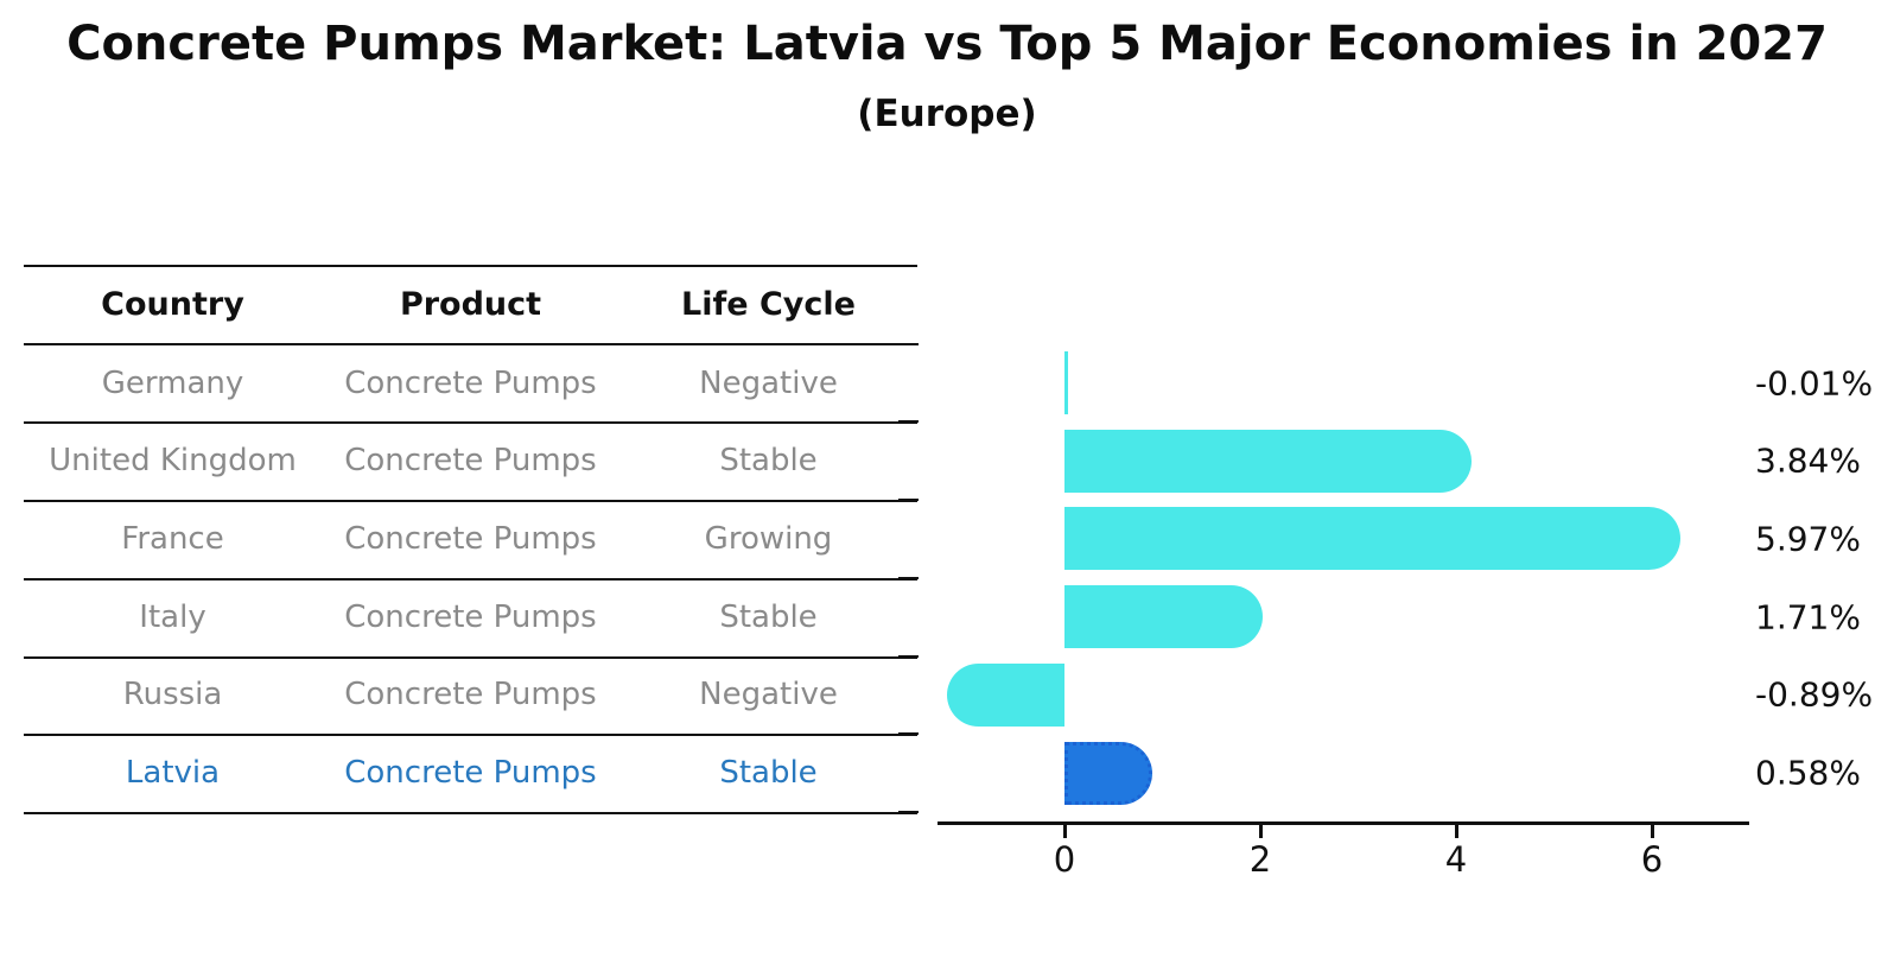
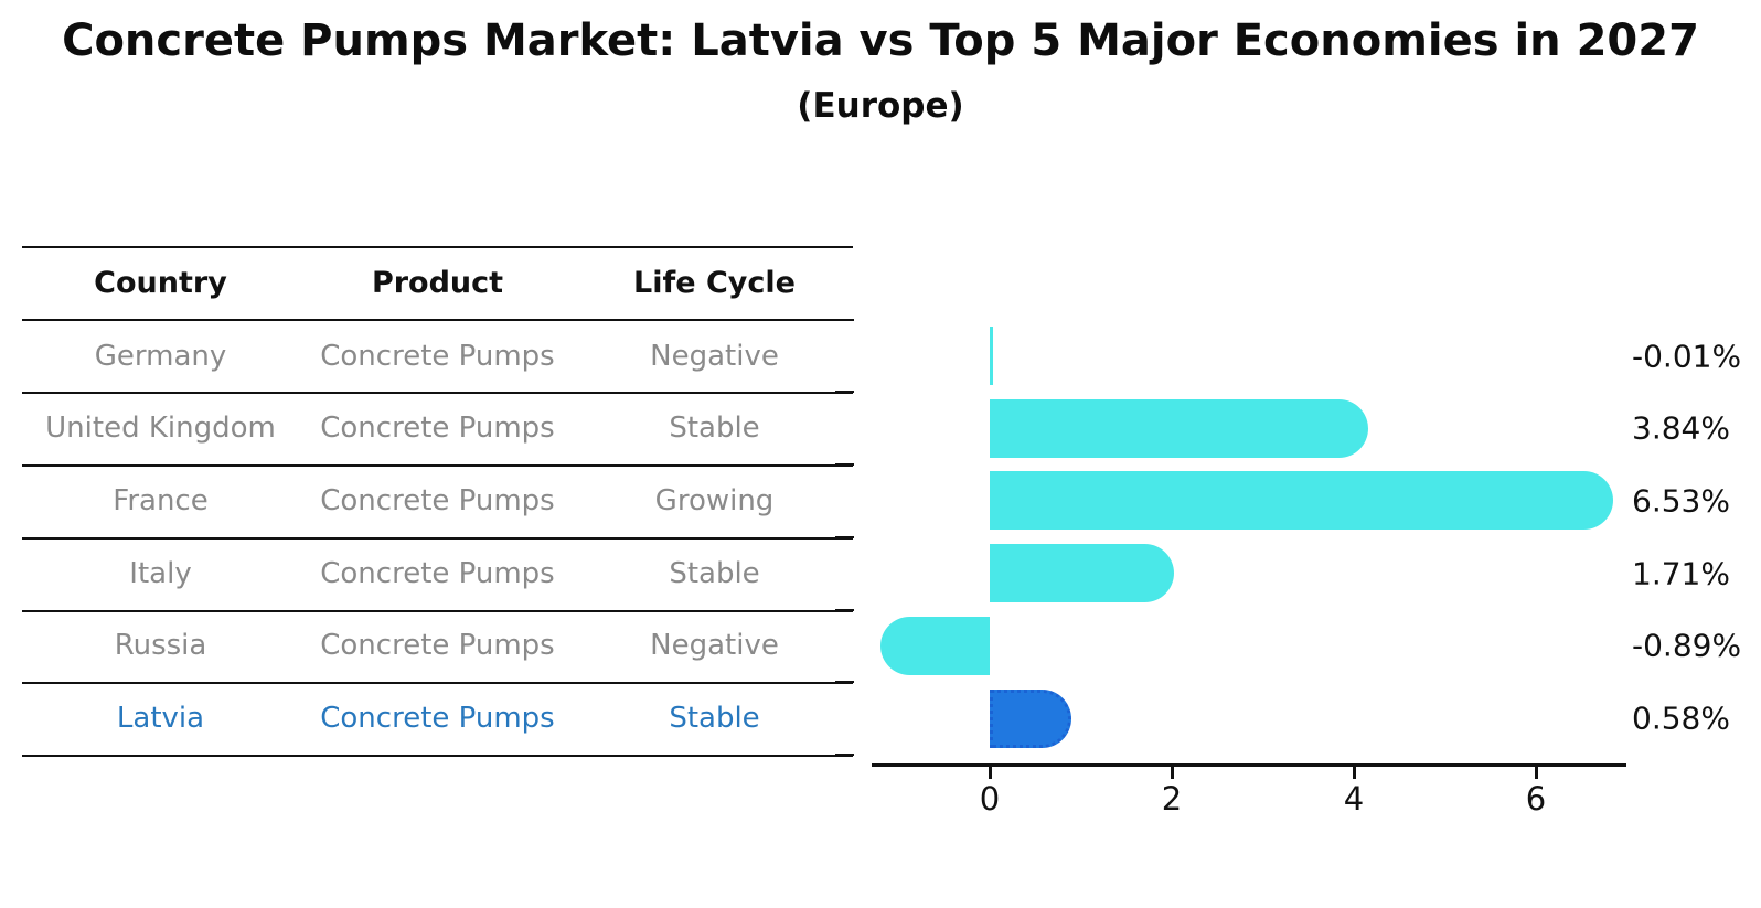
France: 5.97% -> 6.53%
